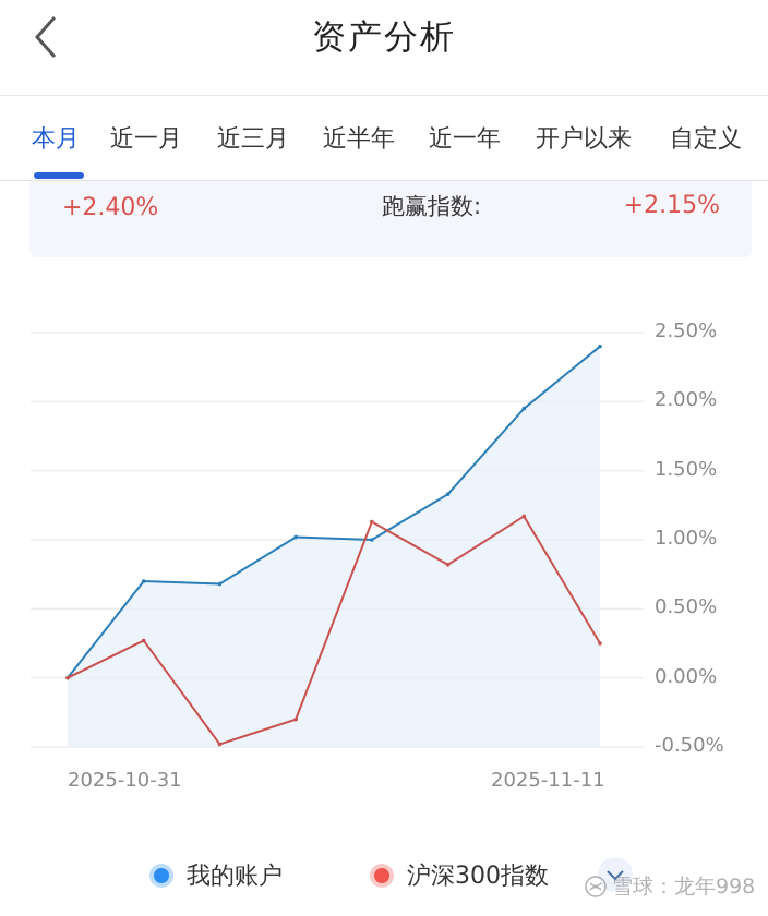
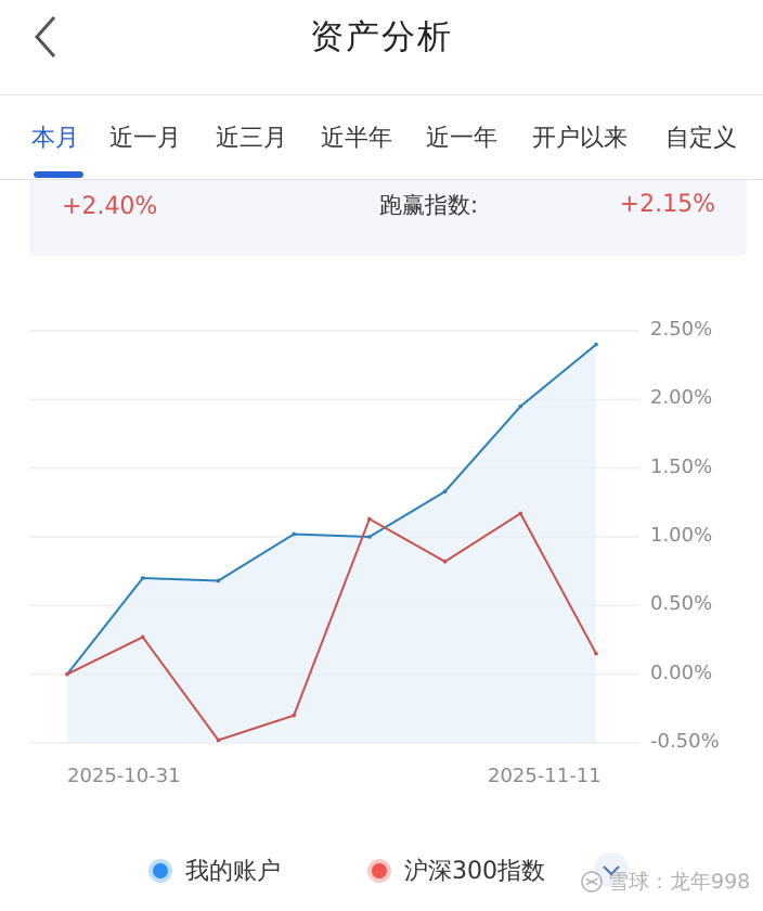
沪深300指数/2025-11-11: 0.25% -> 0.15%
